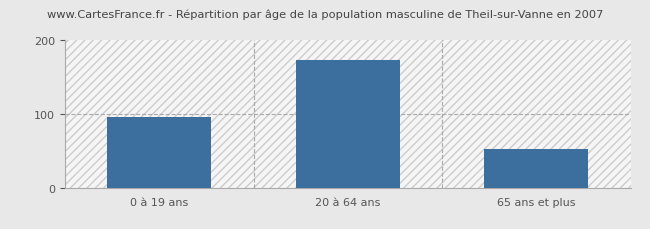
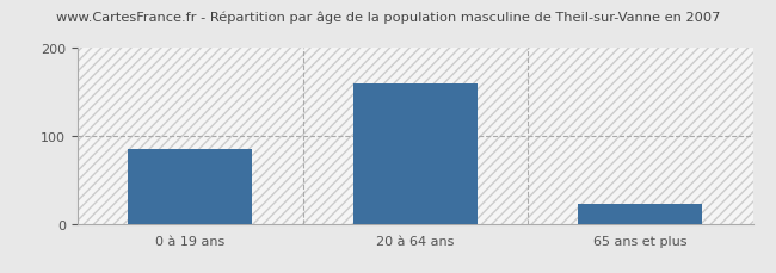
0 à 19 ans: 96 -> 85
20 à 64 ans: 174 -> 160
65 ans et plus: 52 -> 22
